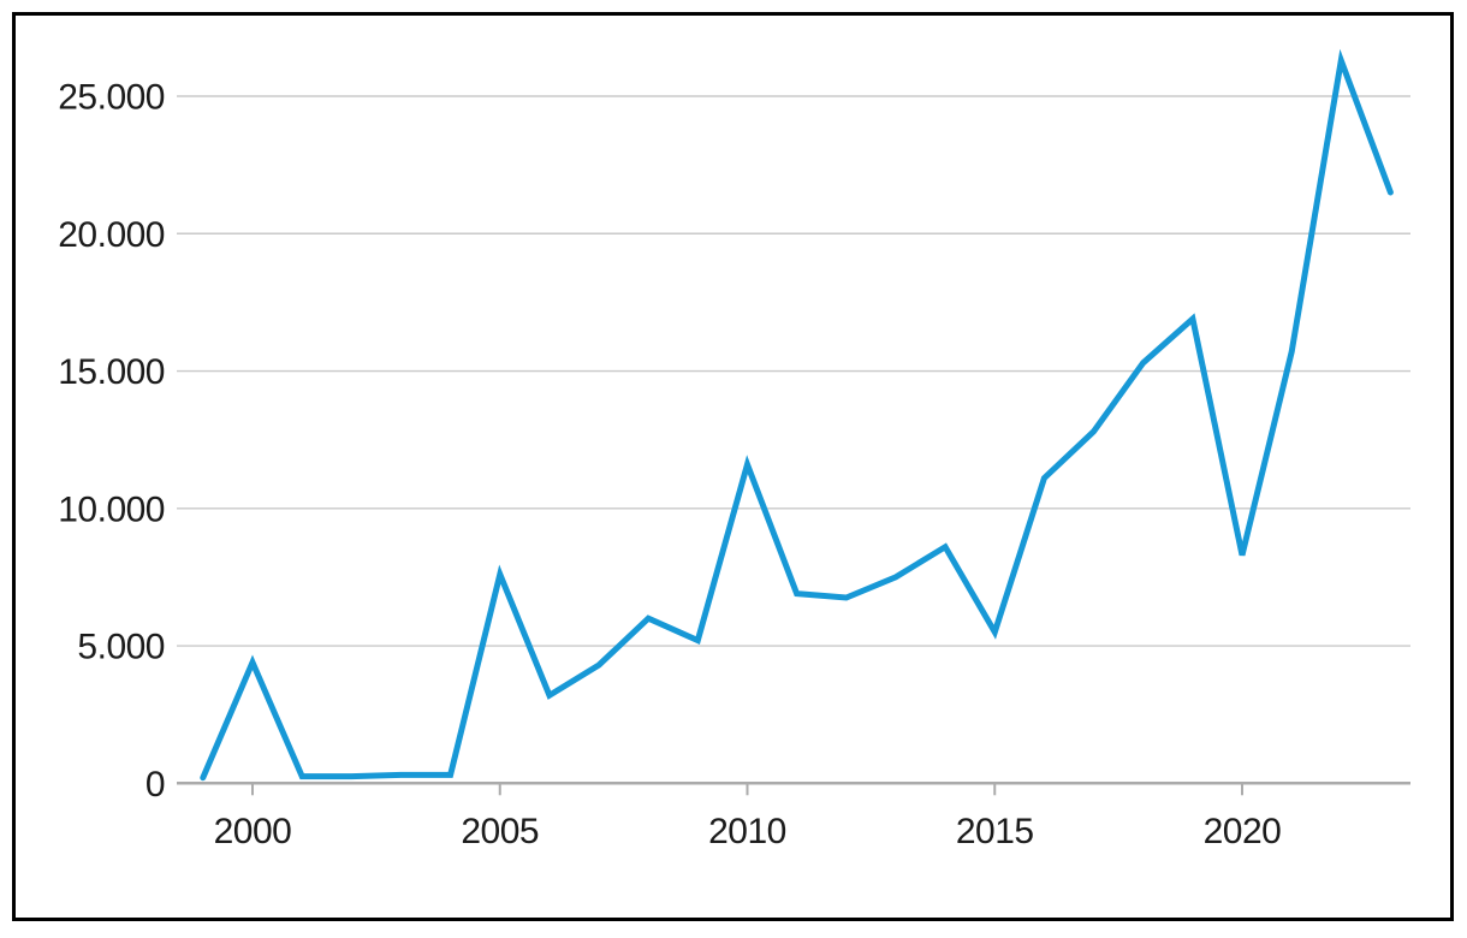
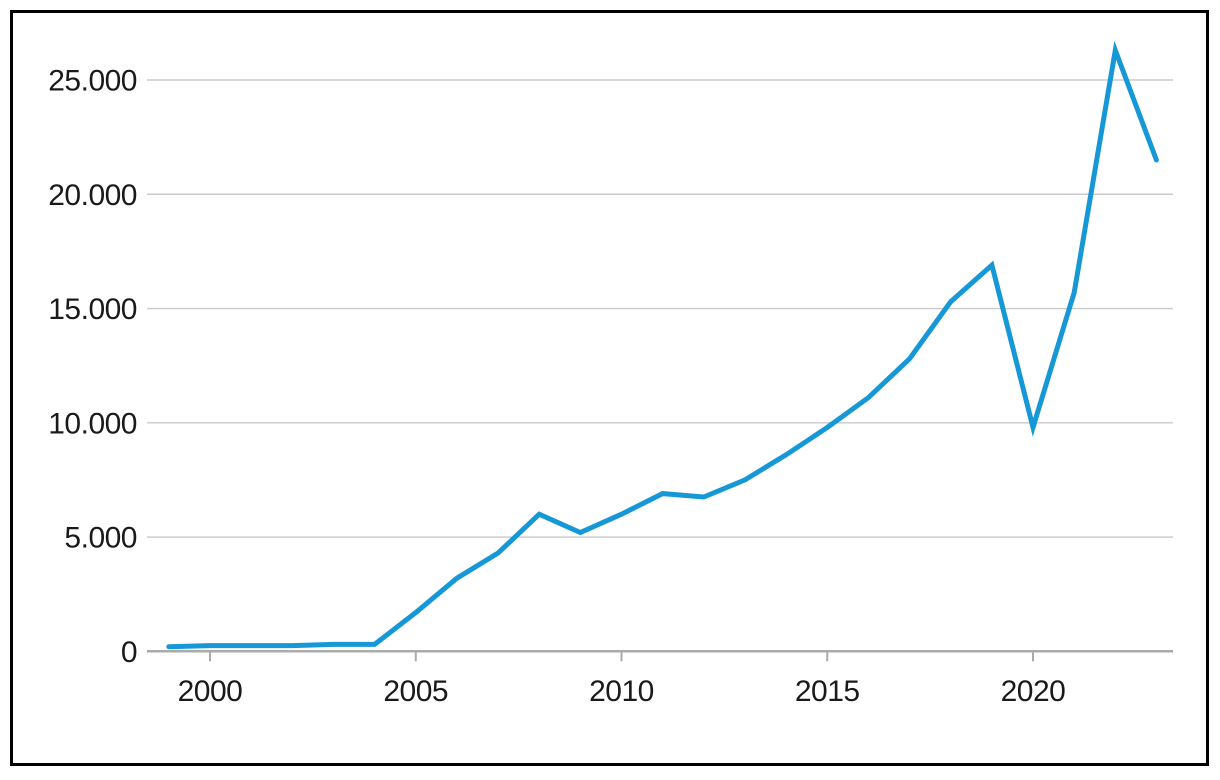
2000: 4400 -> 200
2005: 7600 -> 1700
2010: 11600 -> 6000
2015: 5500 -> 9800
2020: 8300 -> 9800
